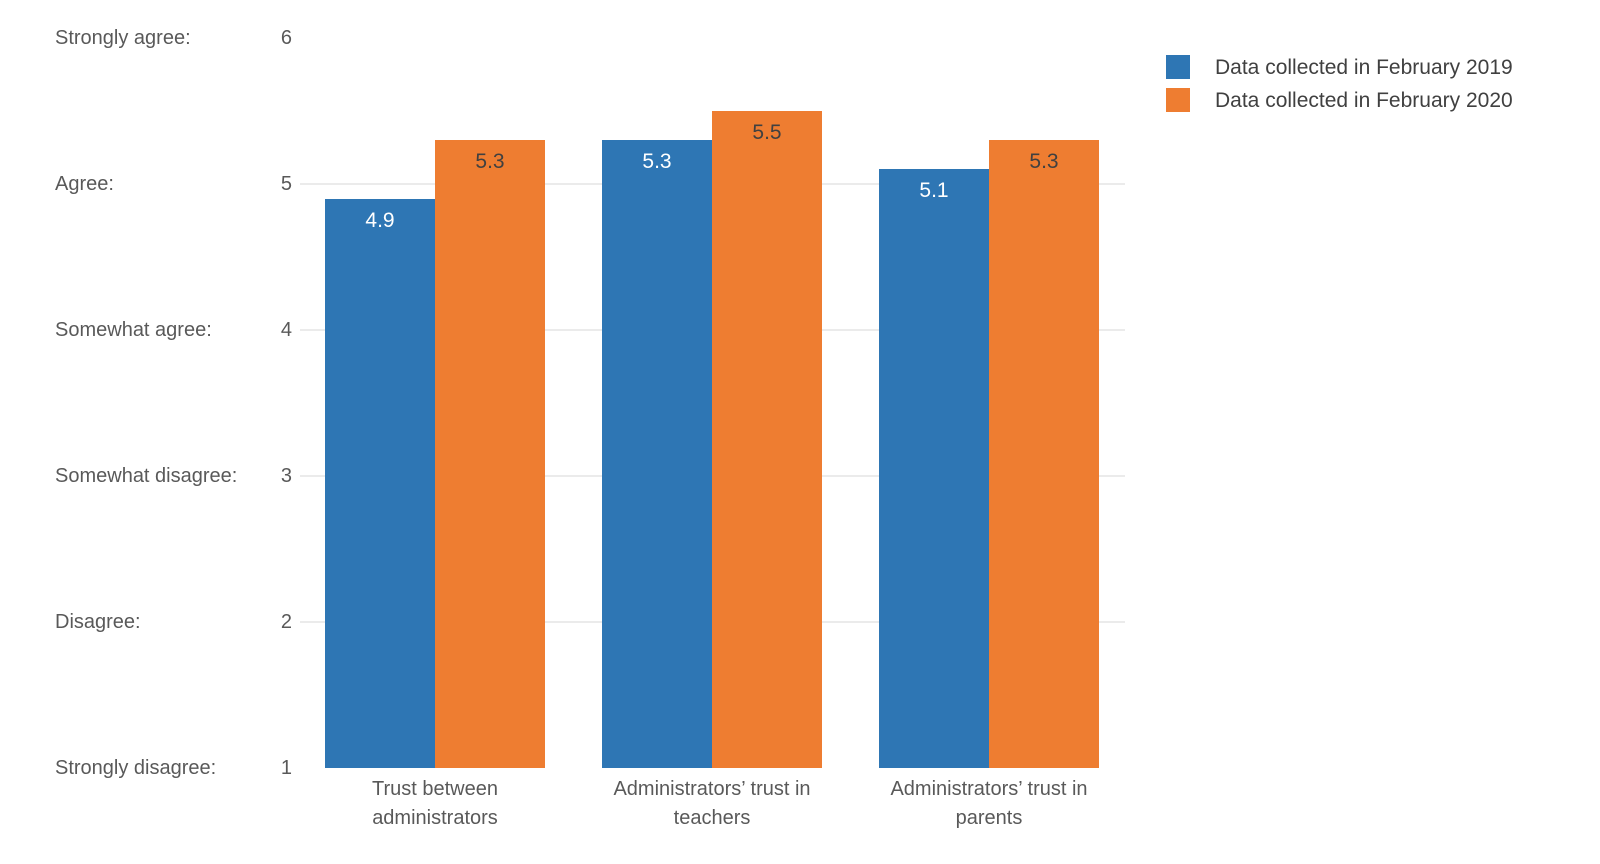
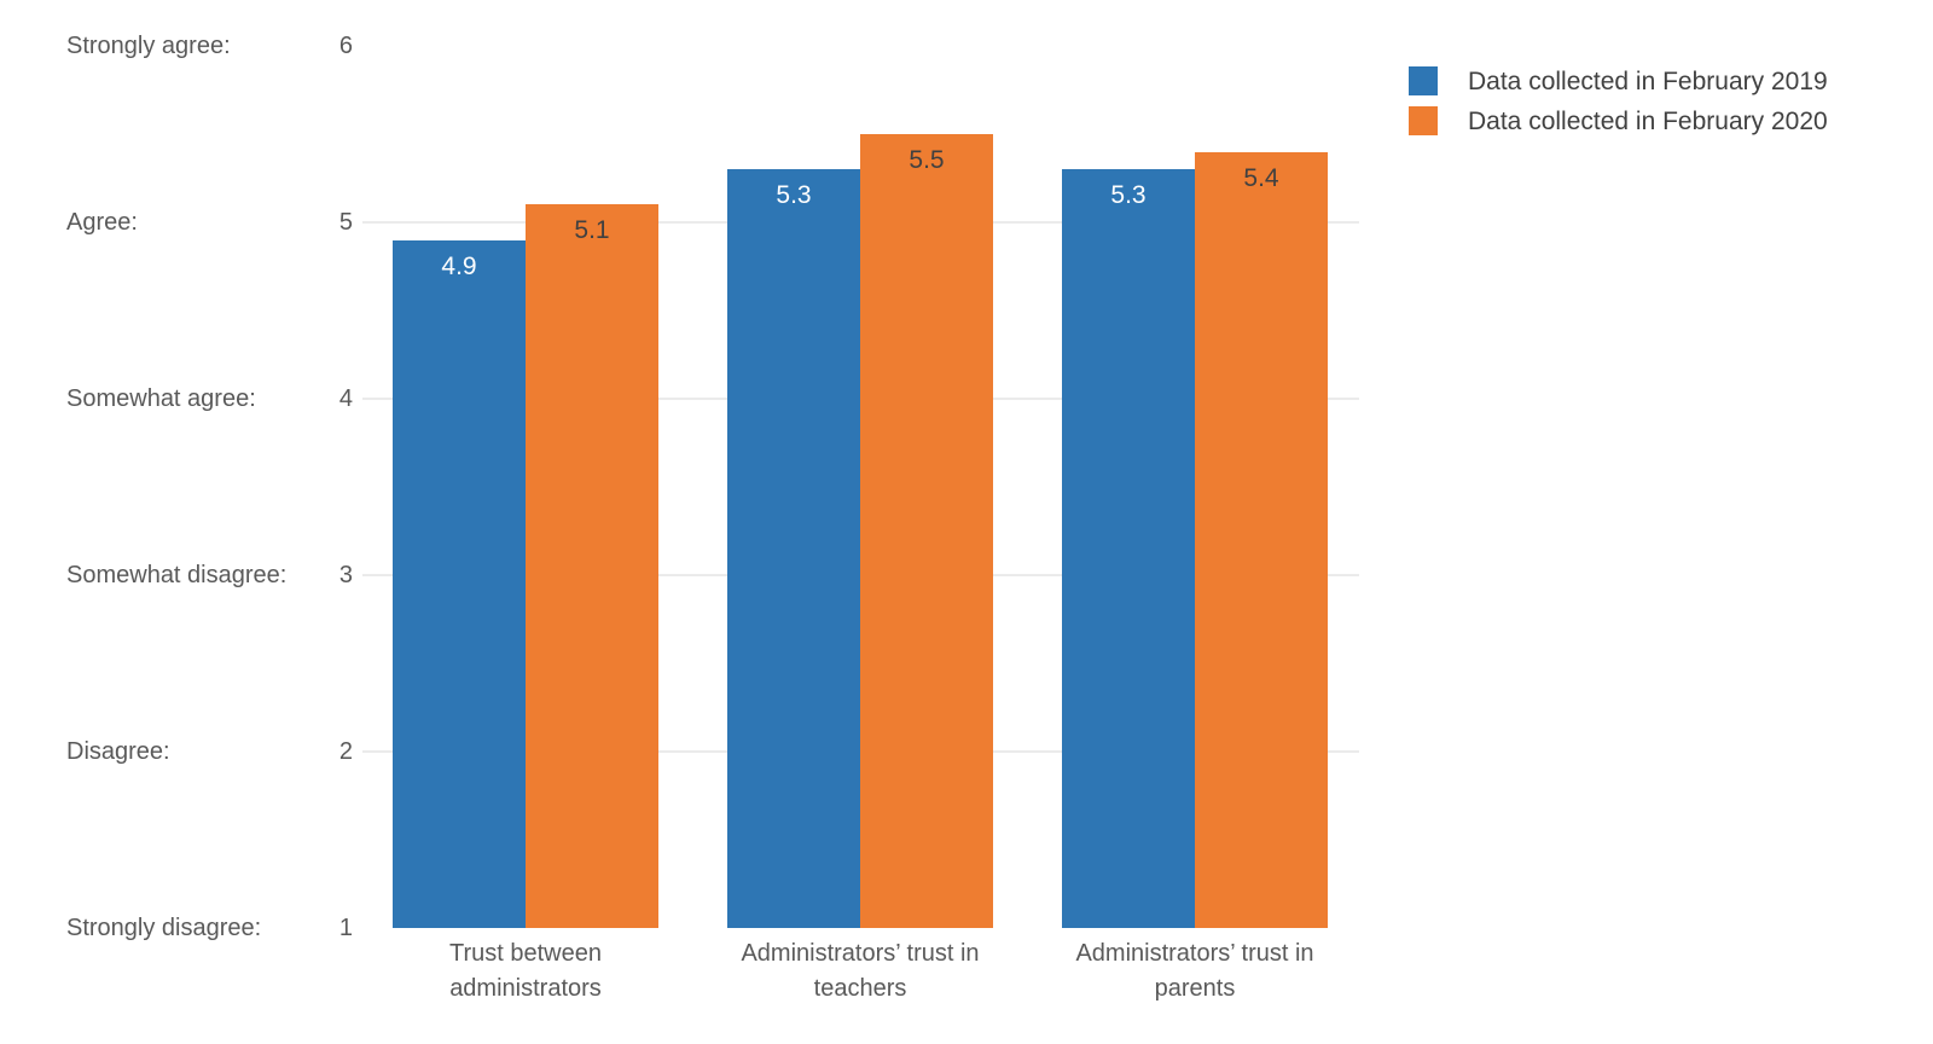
Data collected in February 2020/Trust between administrators: 5.3 -> 5.1
Data collected in February 2019/Administrators’ trust in parents: 5.1 -> 5.3
Data collected in February 2020/Administrators’ trust in parents: 5.3 -> 5.4
